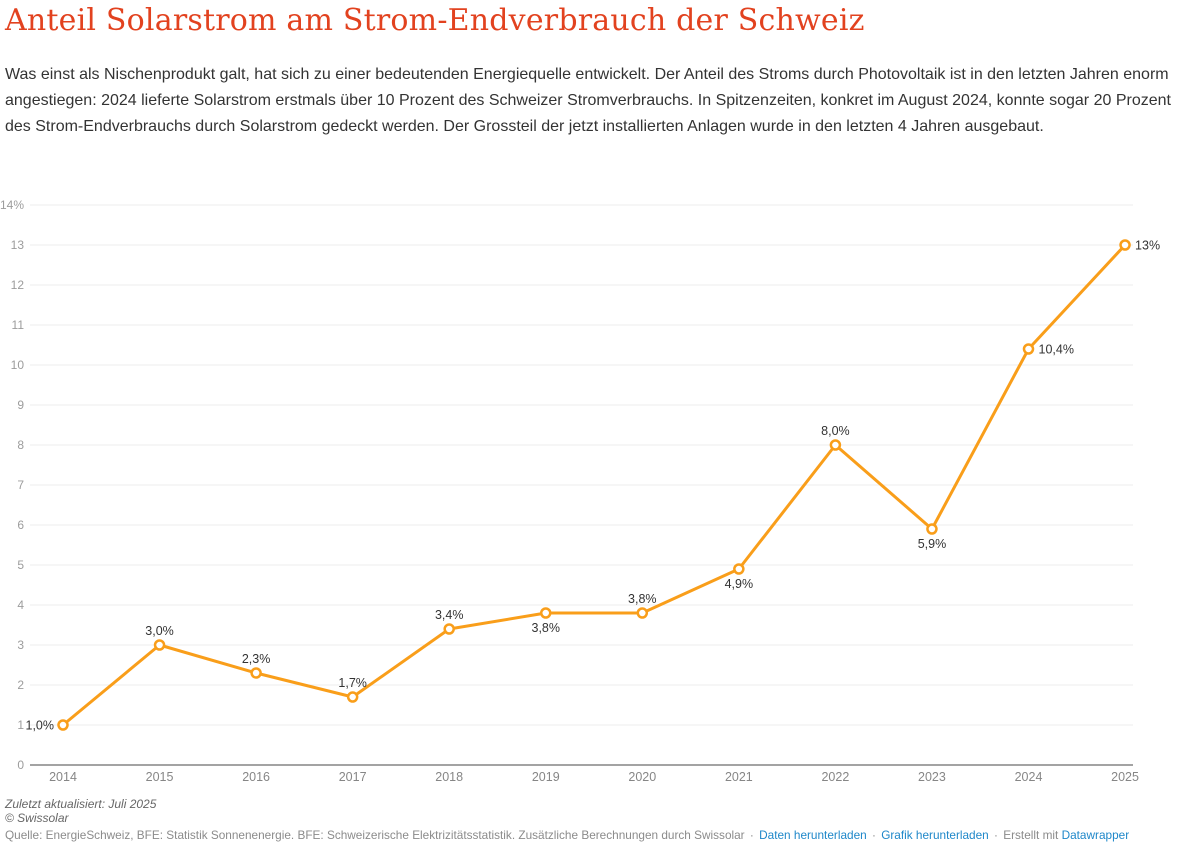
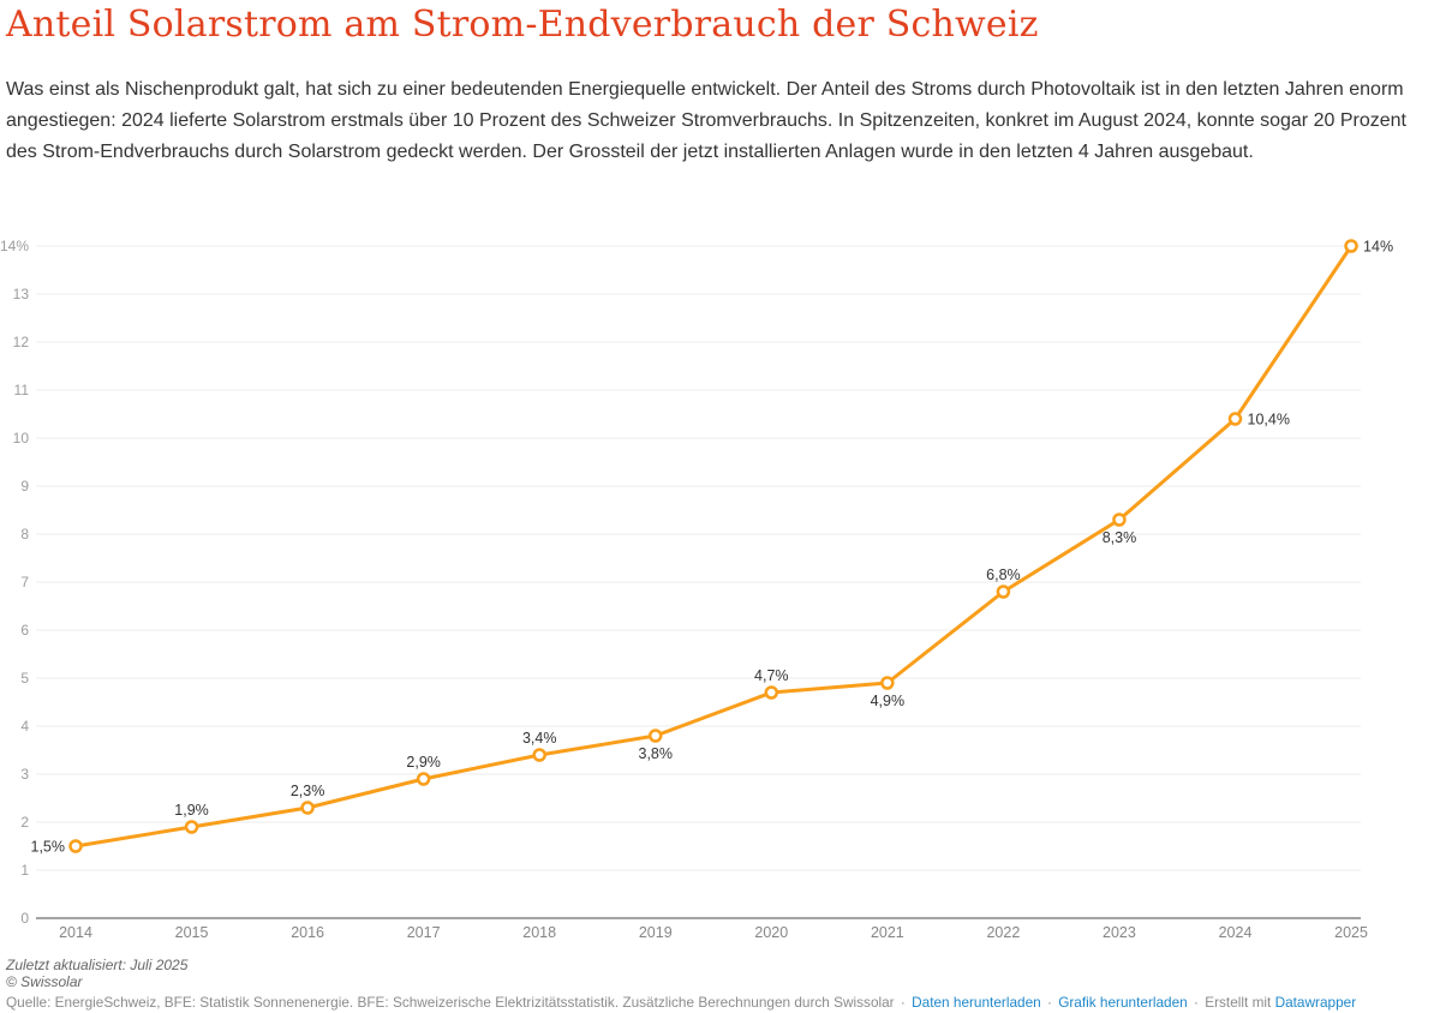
2014: 1,0% -> 1,5%
2015: 3,0% -> 1,9%
2017: 1,7% -> 2,9%
2020: 3,8% -> 4,7%
2022: 8,0% -> 6,8%
2023: 5,9% -> 8,3%
2025: 13% -> 14%
